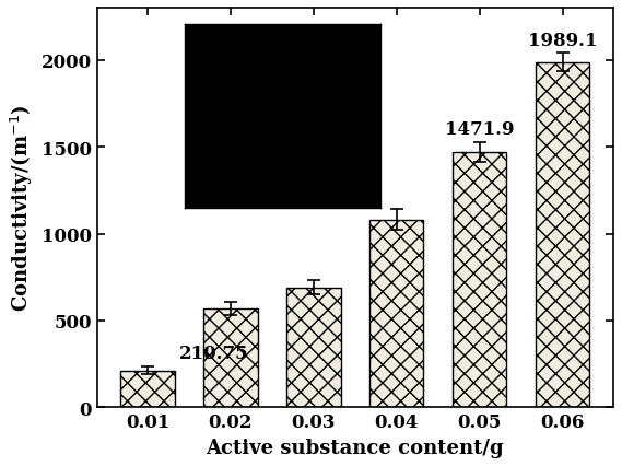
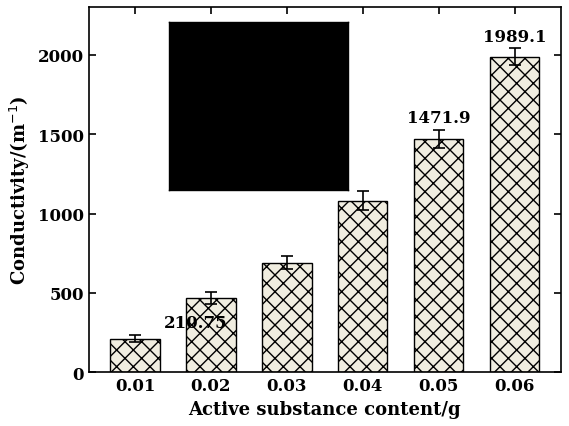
0.02: 570 -> 470
